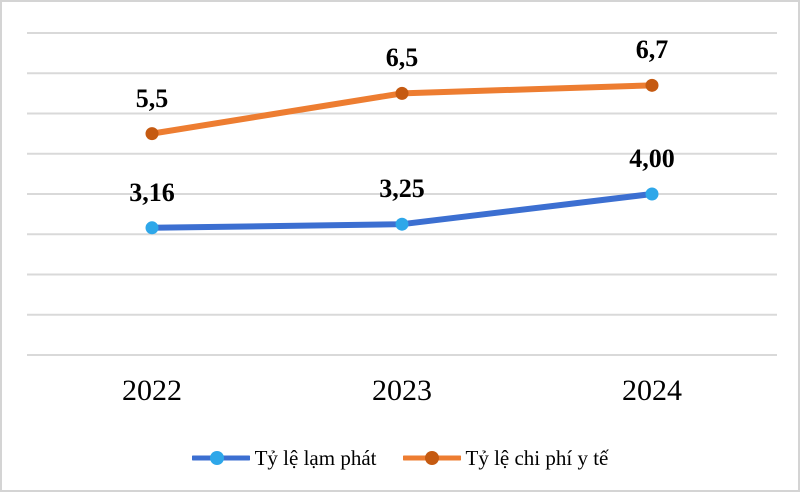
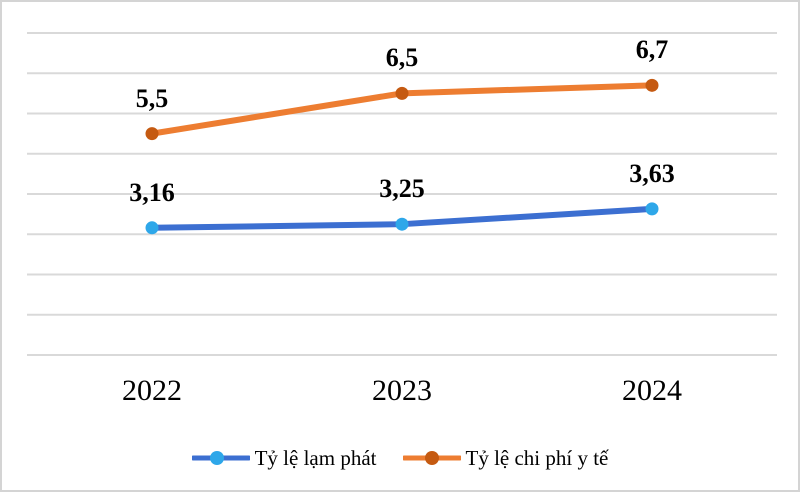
Tỷ lệ lạm phát/2024: 4,00 -> 3,63
